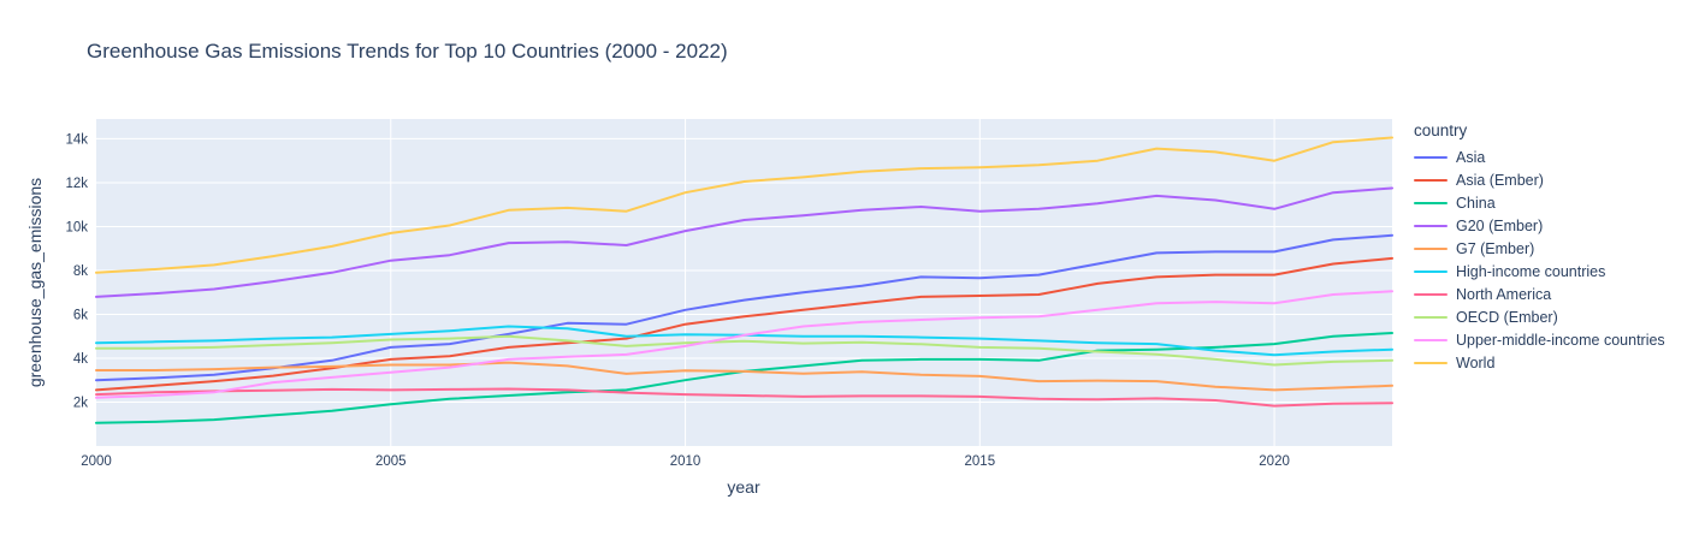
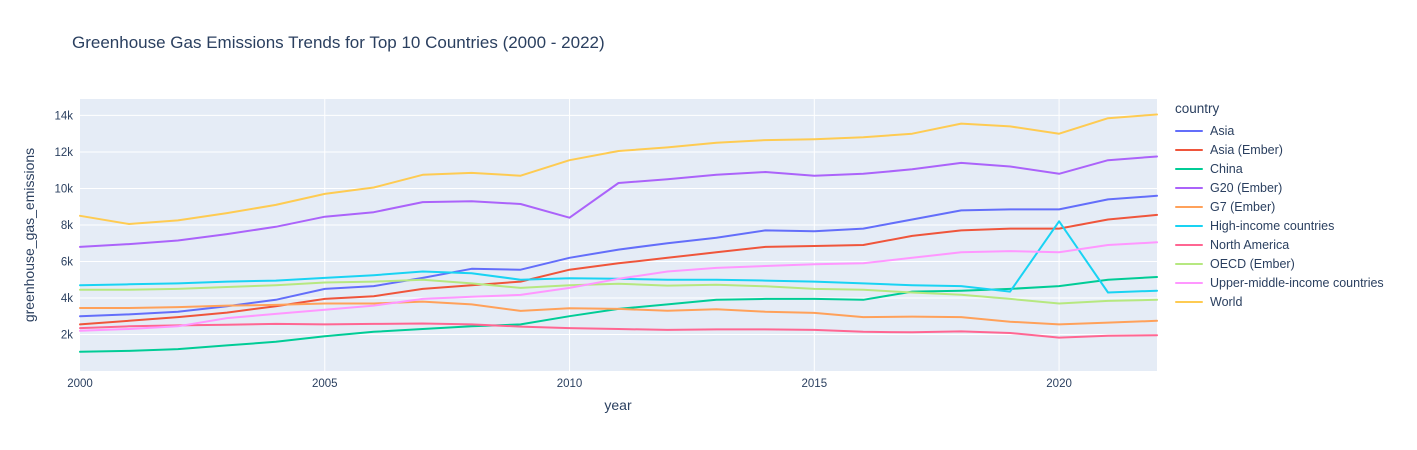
World/2000: 7.9k -> 8.5k
G20 (Ember)/2010: 9.8k -> 8.4k
High-income countries/2020: 4.2k -> 8.2k
